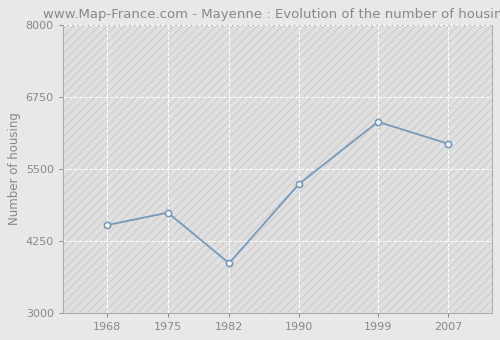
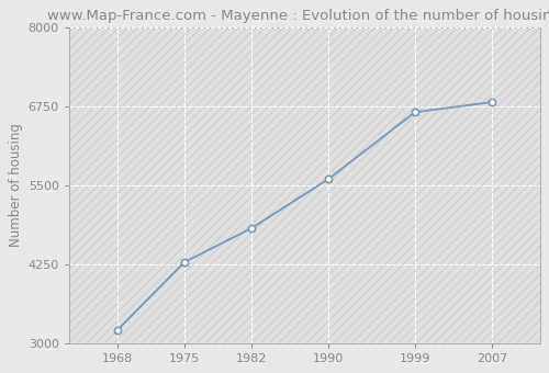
1968: 4520 -> 3200
1975: 4740 -> 4280
1982: 3860 -> 4820
1990: 5240 -> 5600
1999: 6320 -> 6660
2007: 5940 -> 6820
